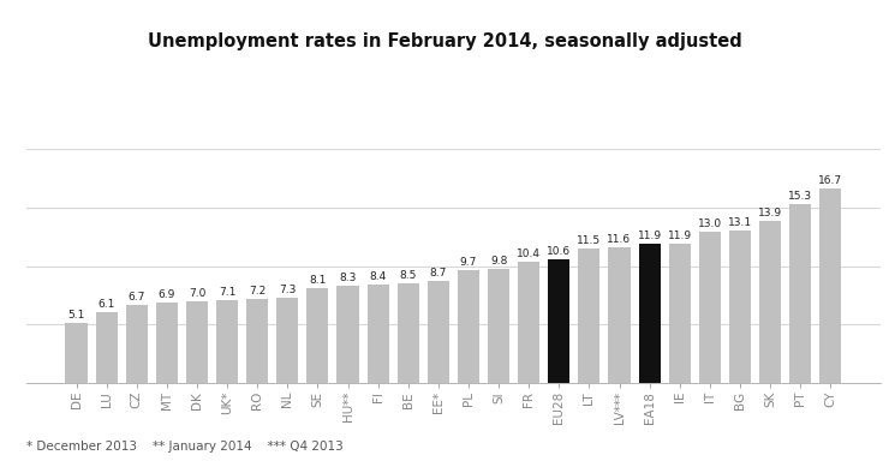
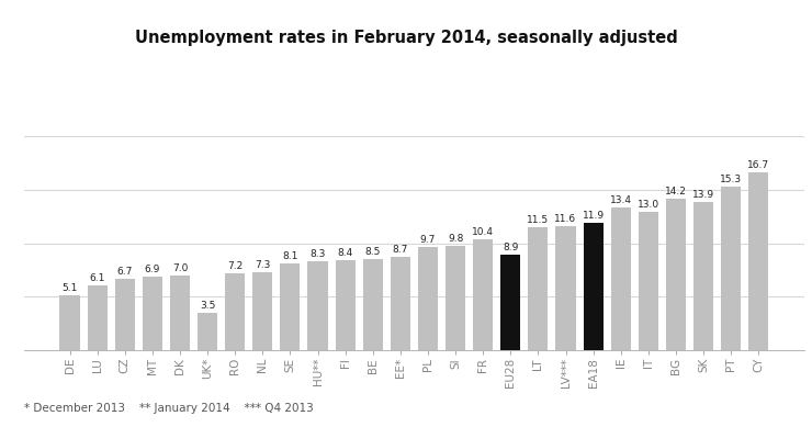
UK*: 7.1 -> 3.5
EU28: 10.6 -> 8.9
IE: 11.9 -> 13.4
BG: 13.1 -> 14.2
